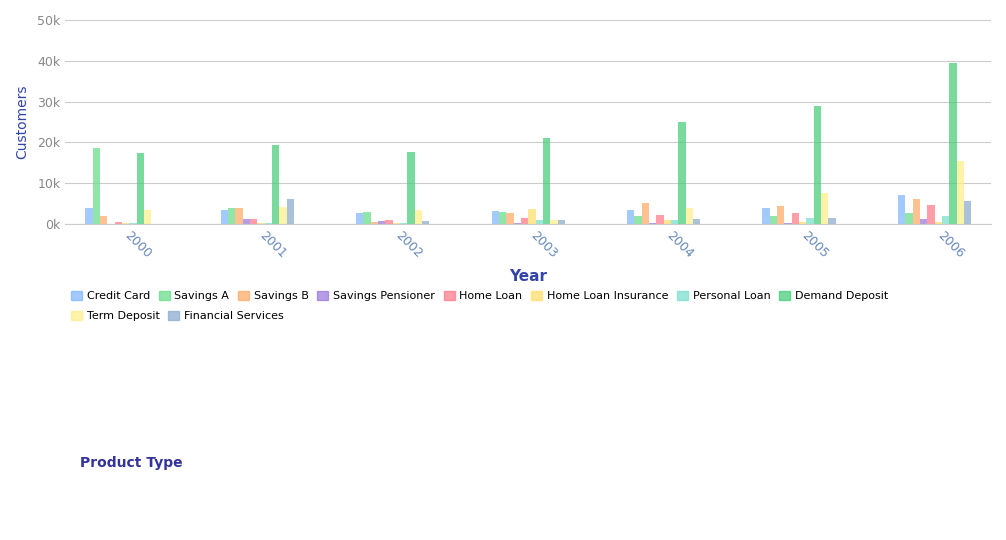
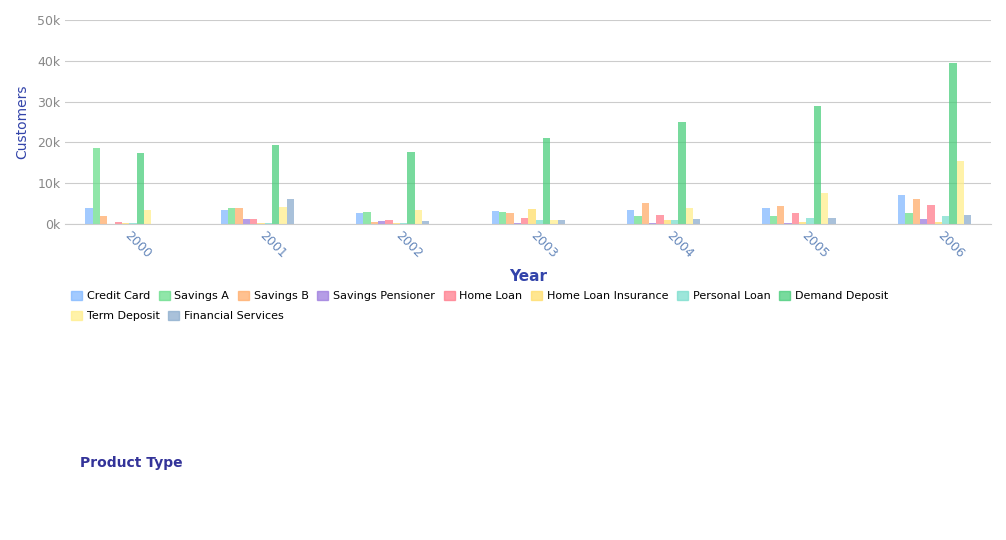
Financial Services/2006: 5.5k -> 2.2k
